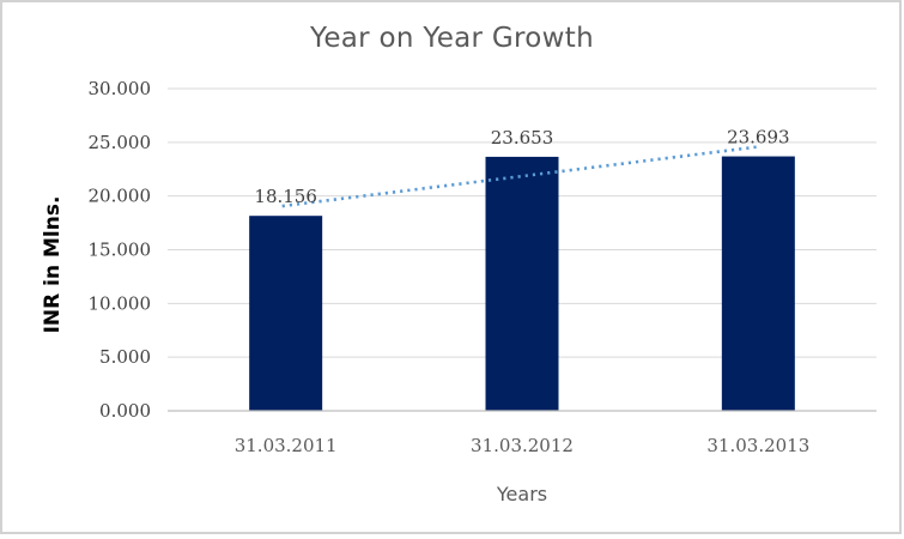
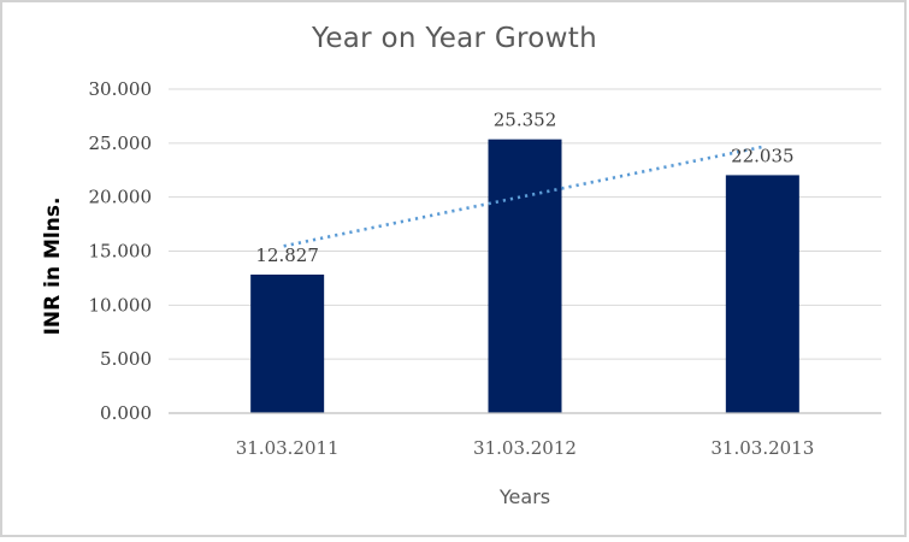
31.03.2011: 18.156 -> 12.827
31.03.2012: 23.653 -> 25.352
31.03.2013: 23.693 -> 22.035
